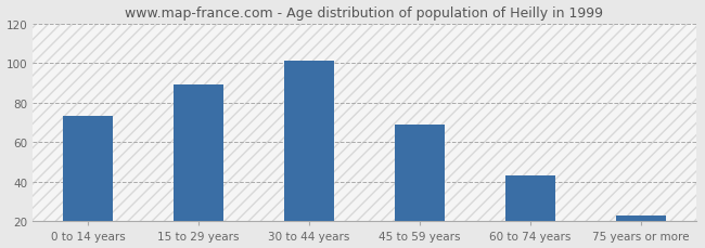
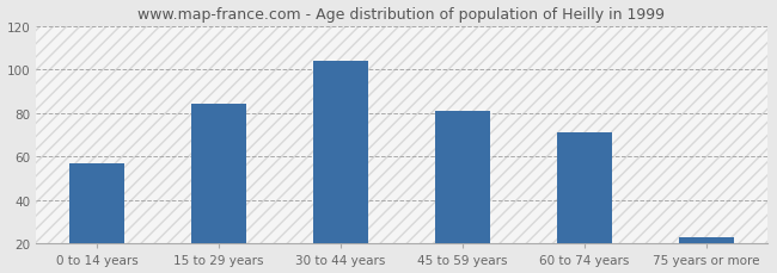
0 to 14 years: 73 -> 57
15 to 29 years: 89 -> 84
30 to 44 years: 101 -> 104
45 to 59 years: 69 -> 81
60 to 74 years: 43 -> 71
